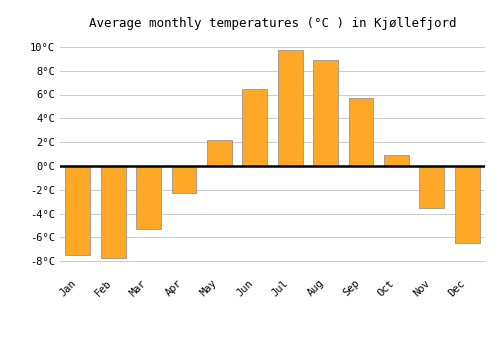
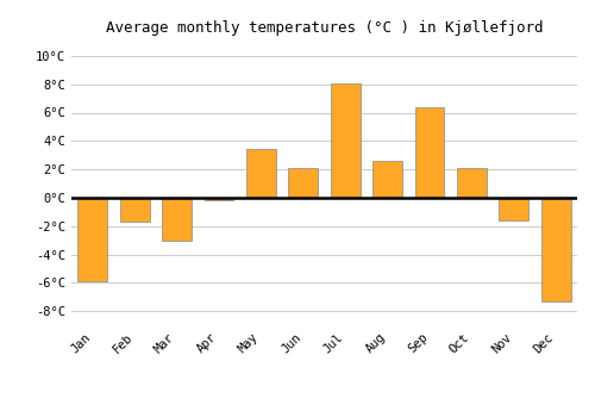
Jan: -7.5°C -> -5.9°C
Feb: -7.7°C -> -1.7°C
Mar: -5.3°C -> -3.0°C
Apr: -2.3°C -> -0.2°C
May: 2.2°C -> 3.4°C
Jun: 6.5°C -> 2.1°C
Jul: 9.7°C -> 8.1°C
Aug: 8.9°C -> 2.6°C
Sep: 5.7°C -> 6.4°C
Oct: 0.9°C -> 2.1°C
Nov: -3.5°C -> -1.6°C
Dec: -6.5°C -> -7.3°C
